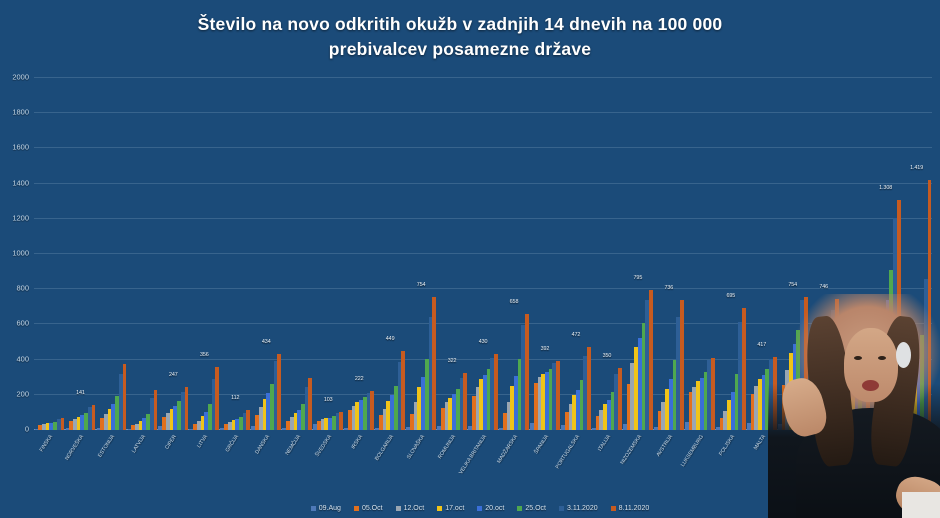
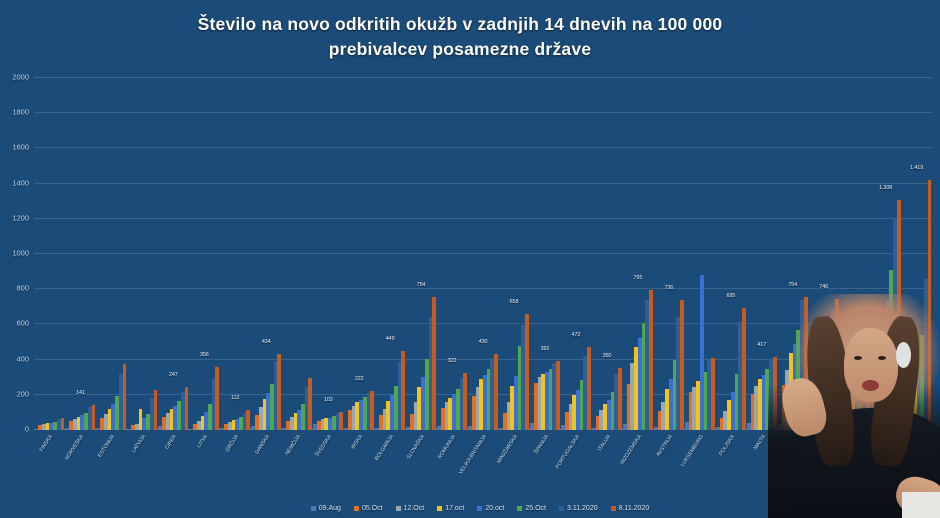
17.oct/LATVIJA: 50 -> 120
25.Oct/MADŽARSKA: 400 -> 480
20.oct/LUKSEMBURG: 300 -> 880
